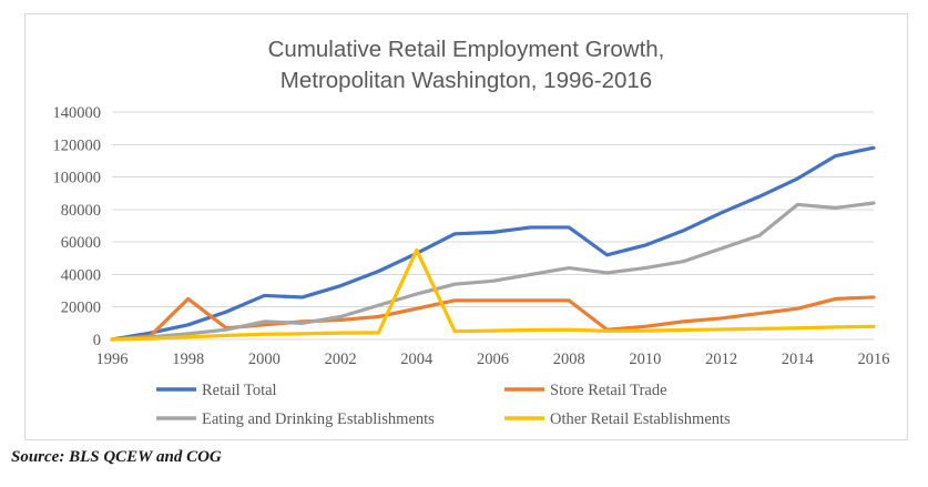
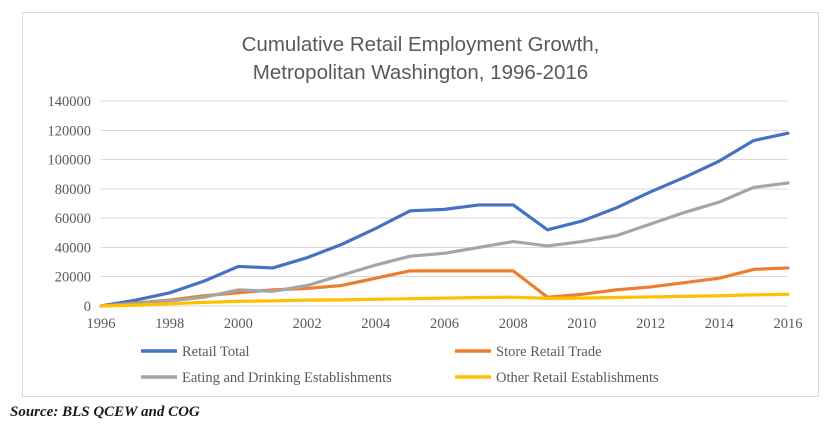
Store Retail Trade/1998: 25000 -> 4000
Other Retail Establishments/2004: 55000 -> 5000
Eating and Drinking Establishments/2014: 83000 -> 71000
